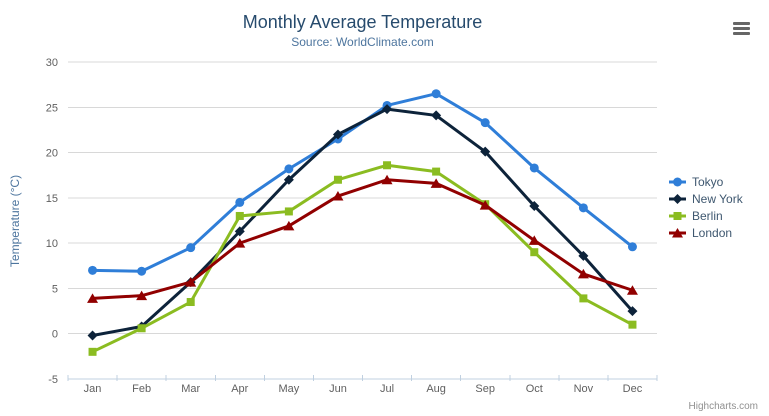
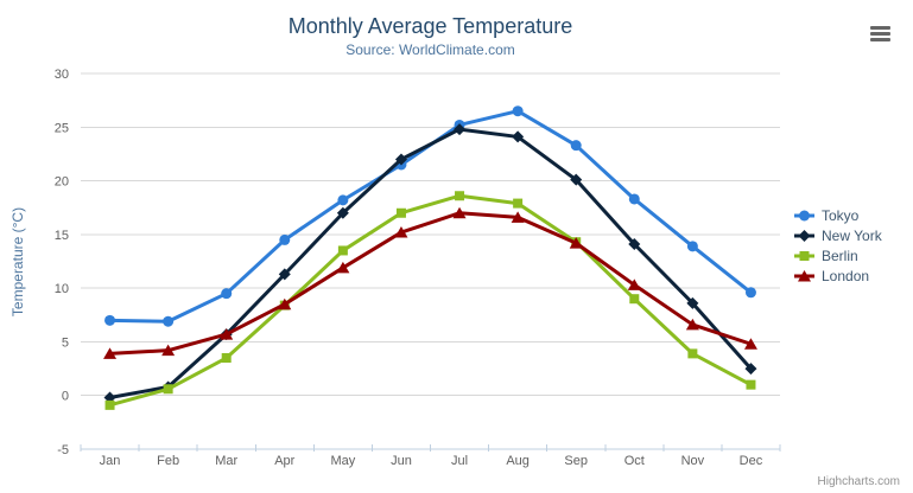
Berlin/Jan: -2 -> -1
Berlin/Apr: 13 -> 8
London/Apr: 10 -> 8
